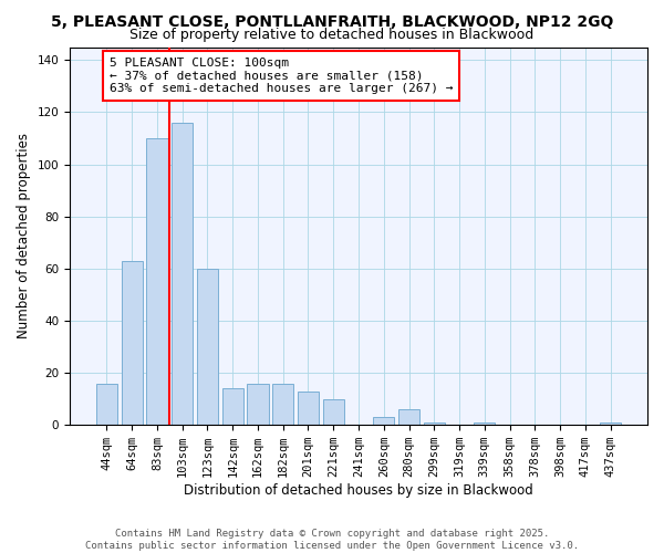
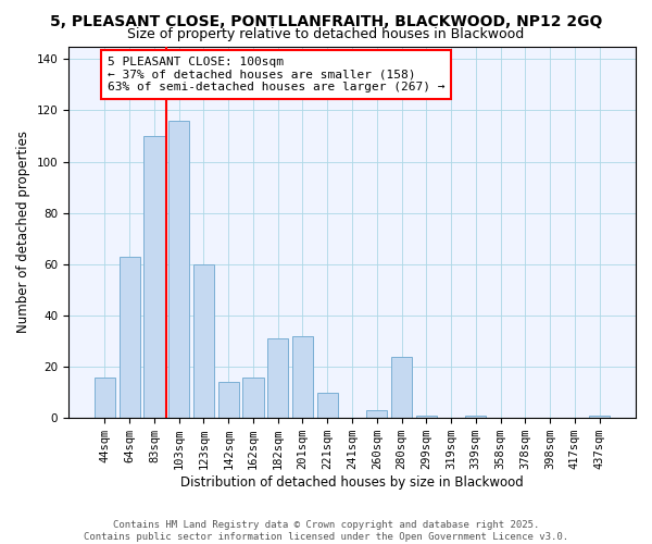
182sqm: 16 -> 31
201sqm: 13 -> 32
280sqm: 6 -> 24
